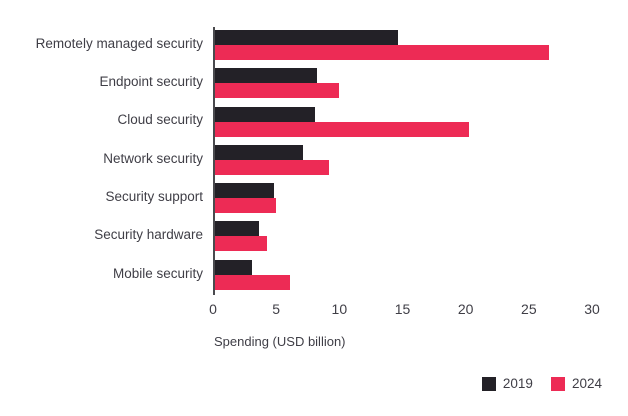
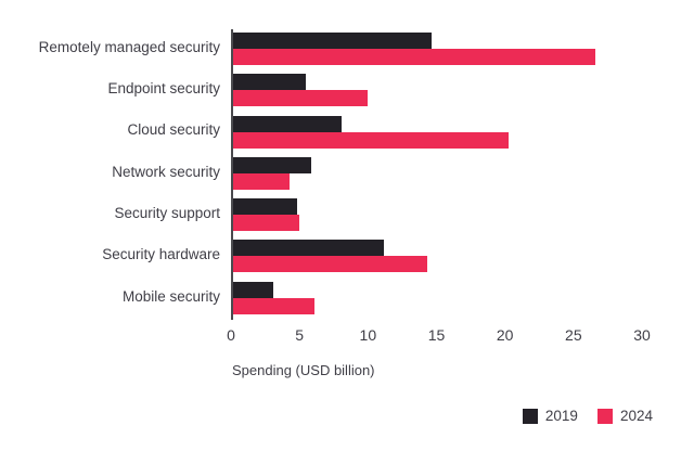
2019/Endpoint security: 8.1 -> 5.3
2019/Network security: 7.0 -> 5.7
2024/Network security: 9.0 -> 4.1
2019/Security hardware: 3.5 -> 11.0
2024/Security hardware: 4.1 -> 14.2
